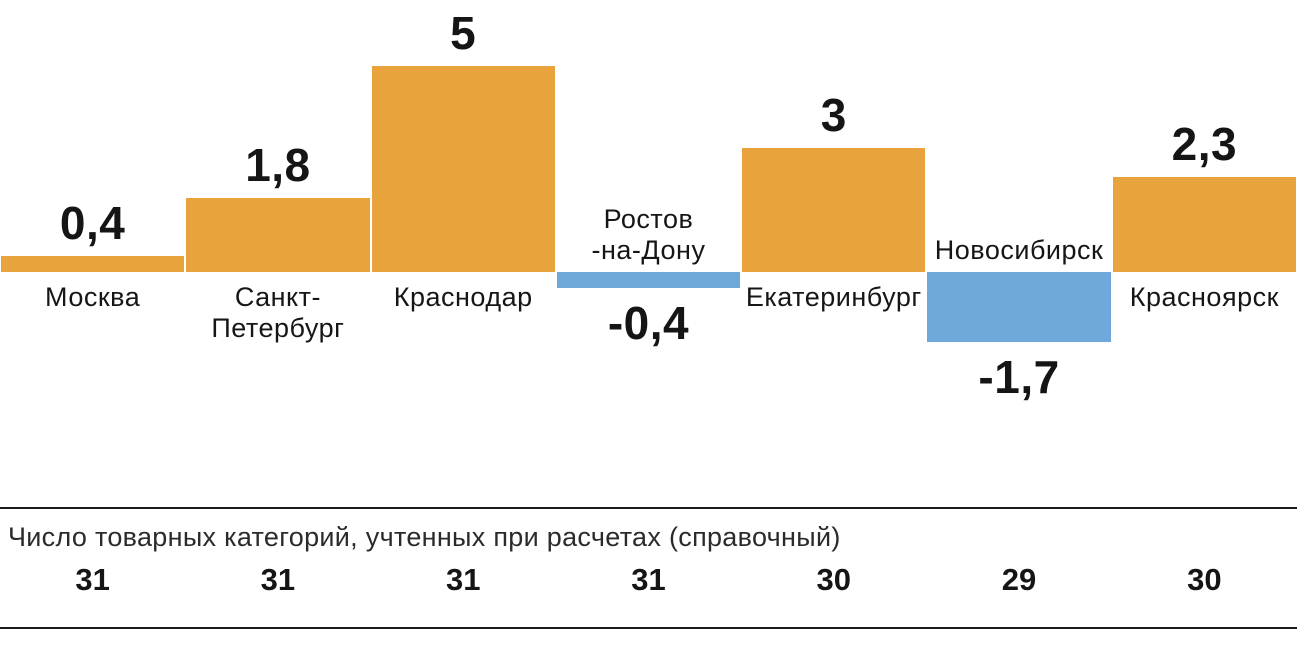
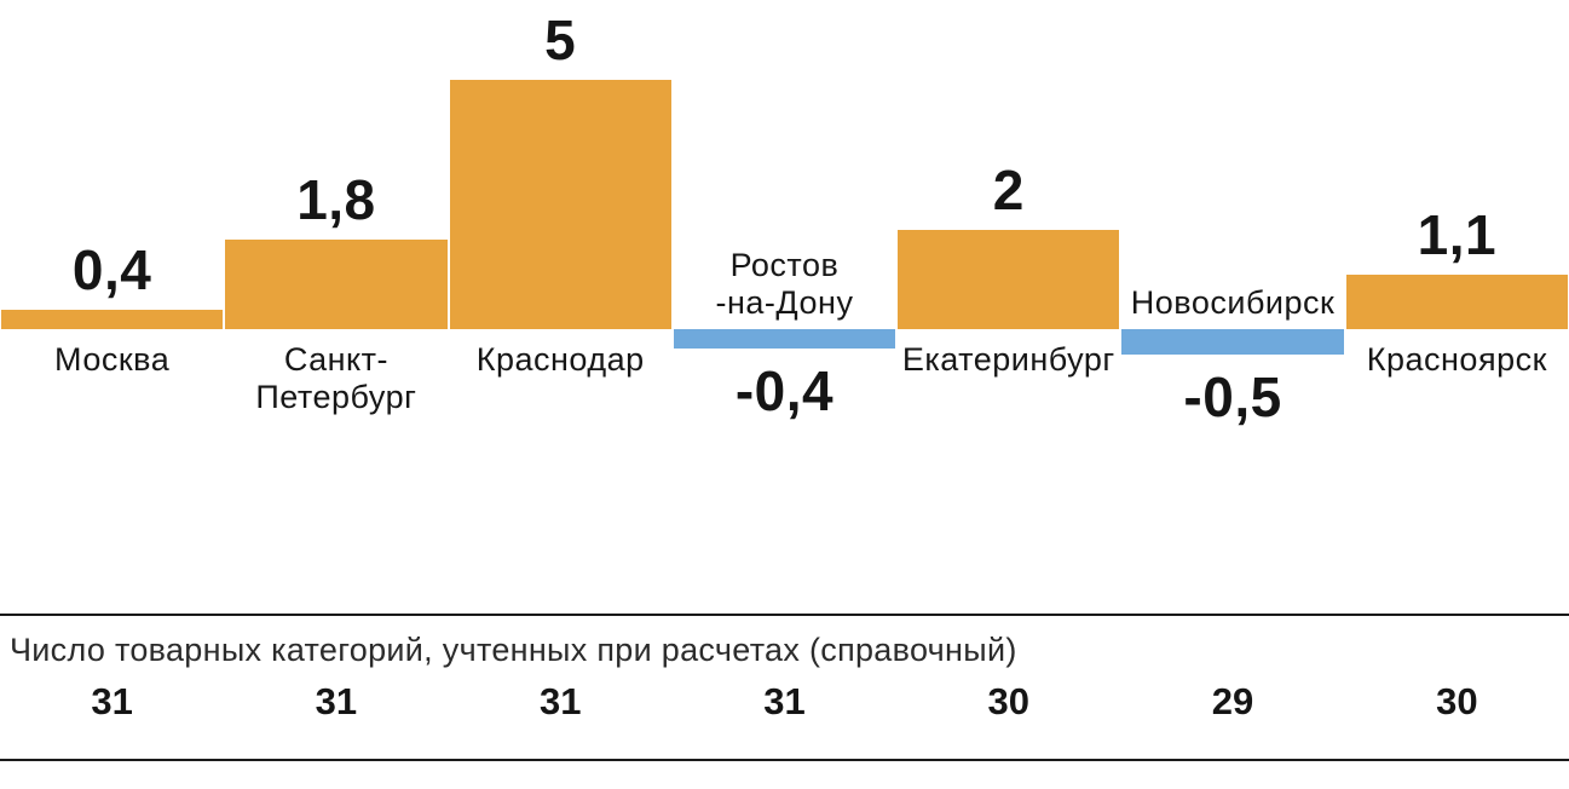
Екатеринбург: 3 -> 2
Новосибирск: -1,7 -> -0,5
Красноярск: 2,3 -> 1,1
